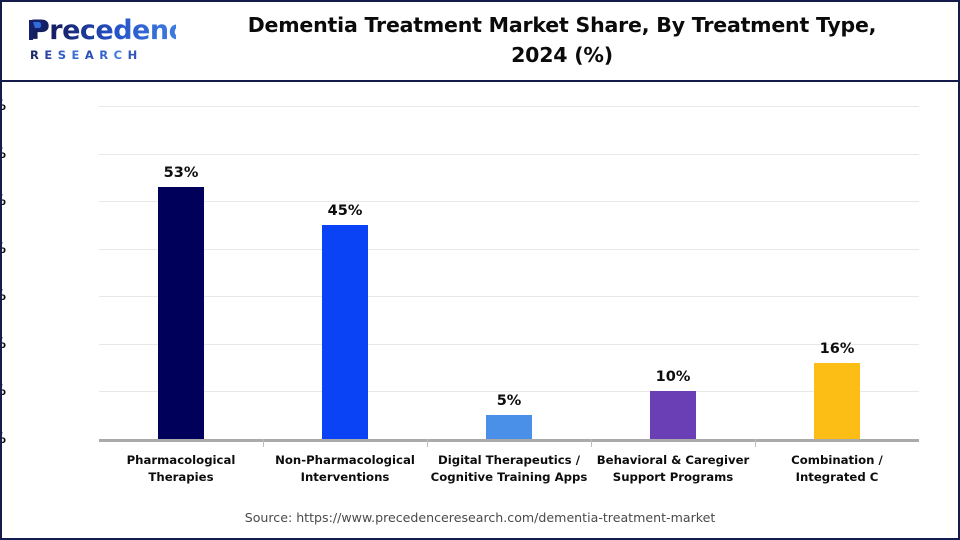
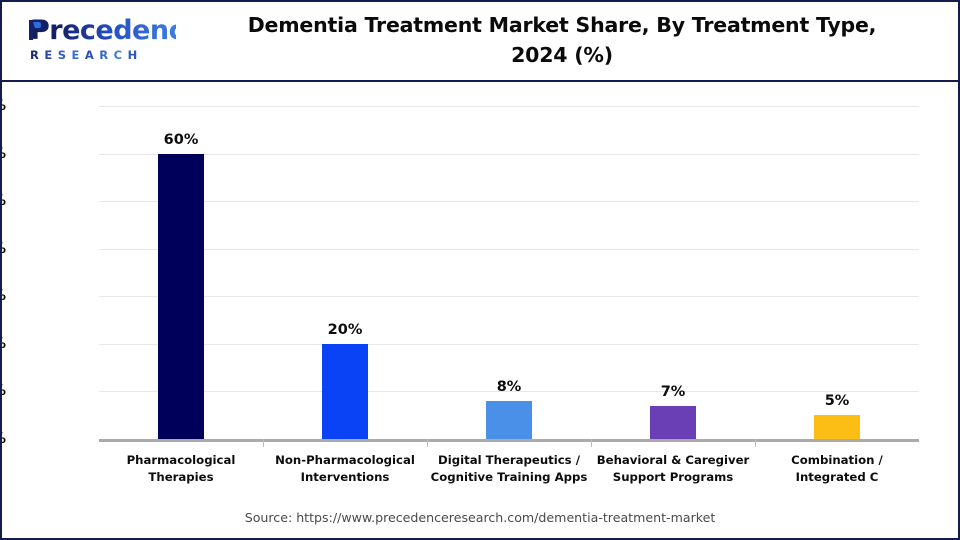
Pharmacological Therapies: 53% -> 60%
Non-Pharmacological Interventions: 45% -> 20%
Digital Therapeutics / Cognitive Training Apps: 5% -> 8%
Behavioral & Caregiver Support Programs: 10% -> 7%
Combination / Integrated C: 16% -> 5%
